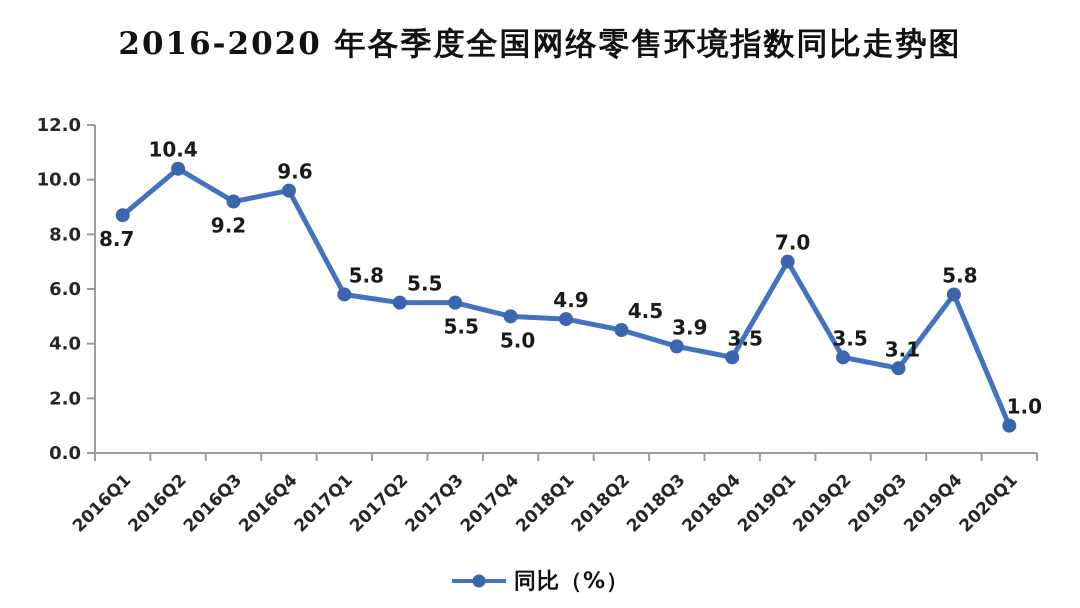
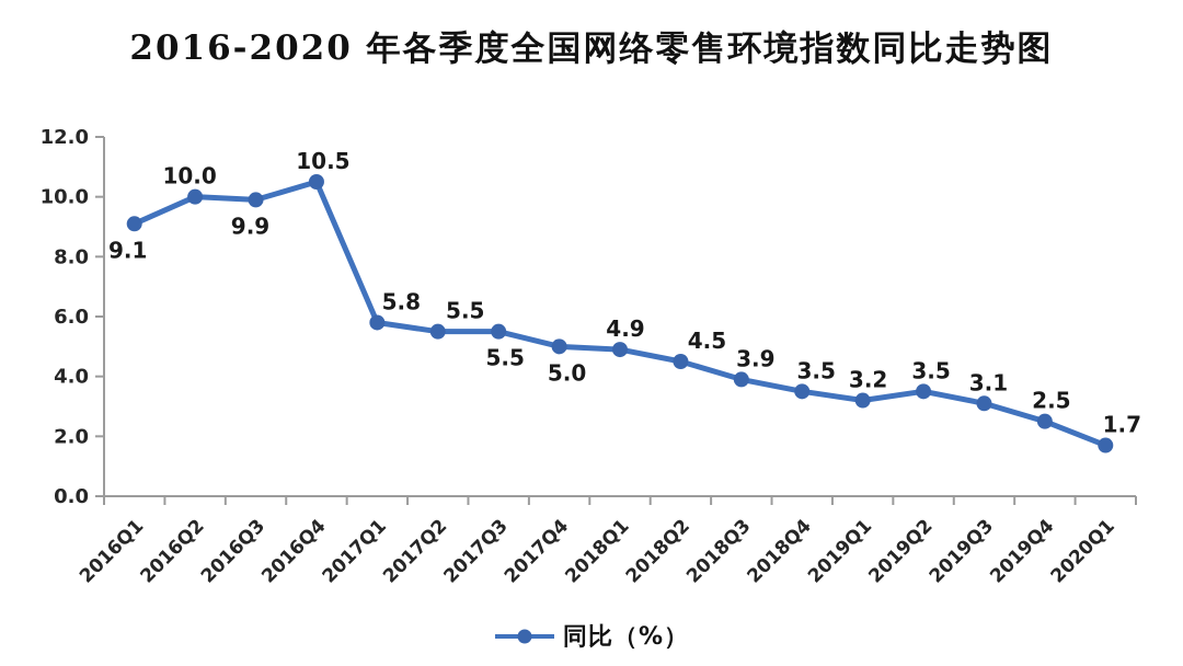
2016Q1: 8.7 -> 9.1
2016Q2: 10.4 -> 10.0
2016Q3: 9.2 -> 9.9
2016Q4: 9.6 -> 10.5
2019Q1: 7.0 -> 3.2
2019Q4: 5.8 -> 2.5
2020Q1: 1.0 -> 1.7
